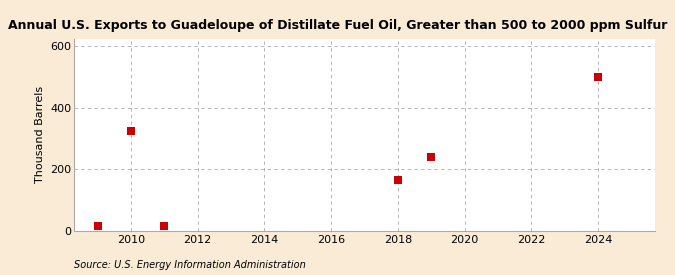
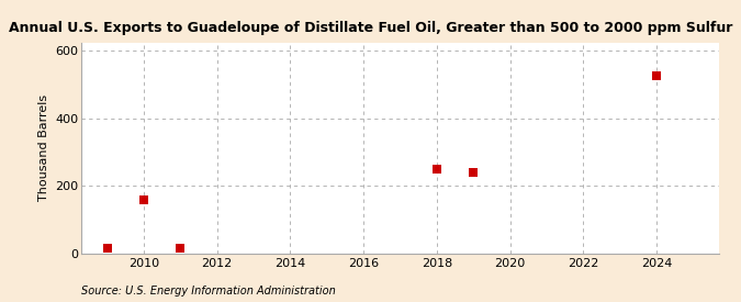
2010: 325 -> 160
2018: 165 -> 250
2024: 500 -> 525
